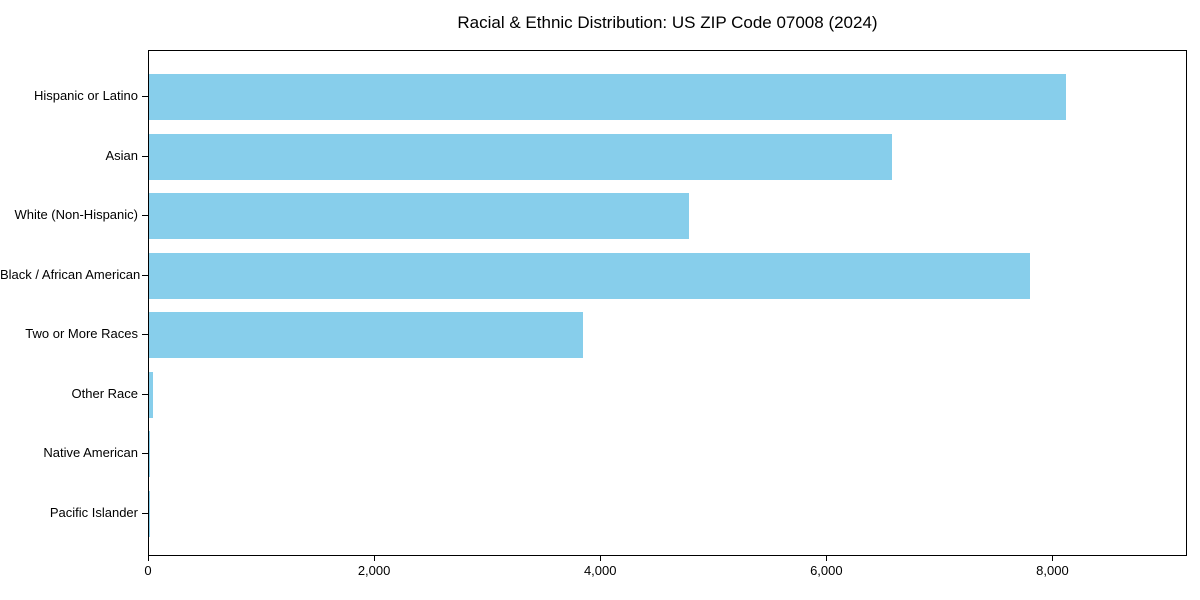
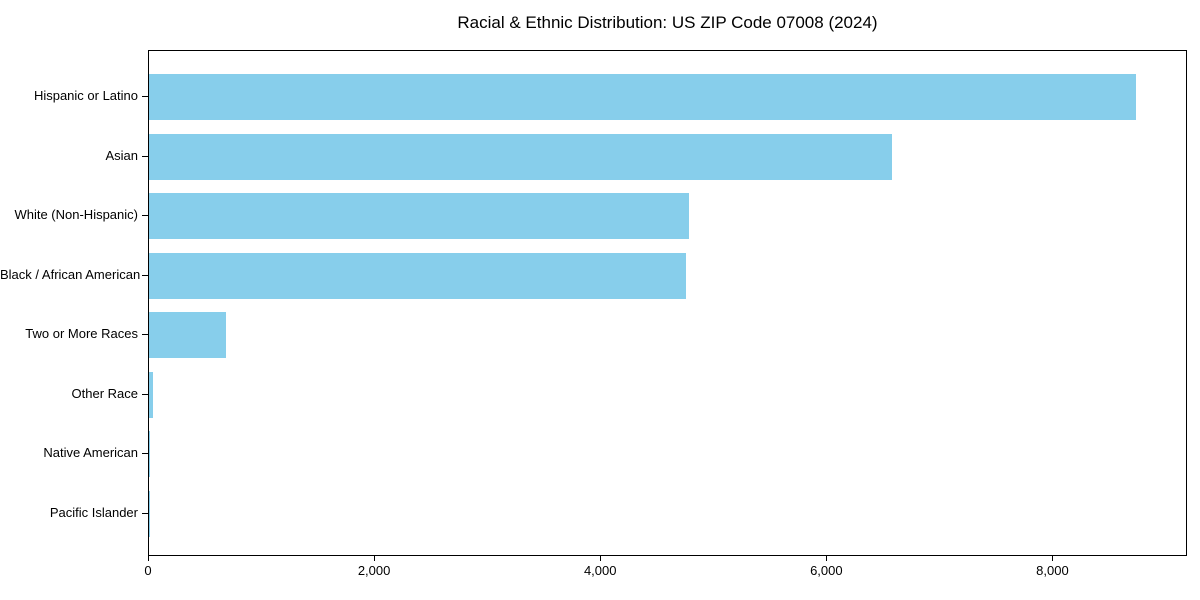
Hispanic or Latino: 8110 -> 8730
Black / African American: 7790 -> 4750
Two or More Races: 3840 -> 680
